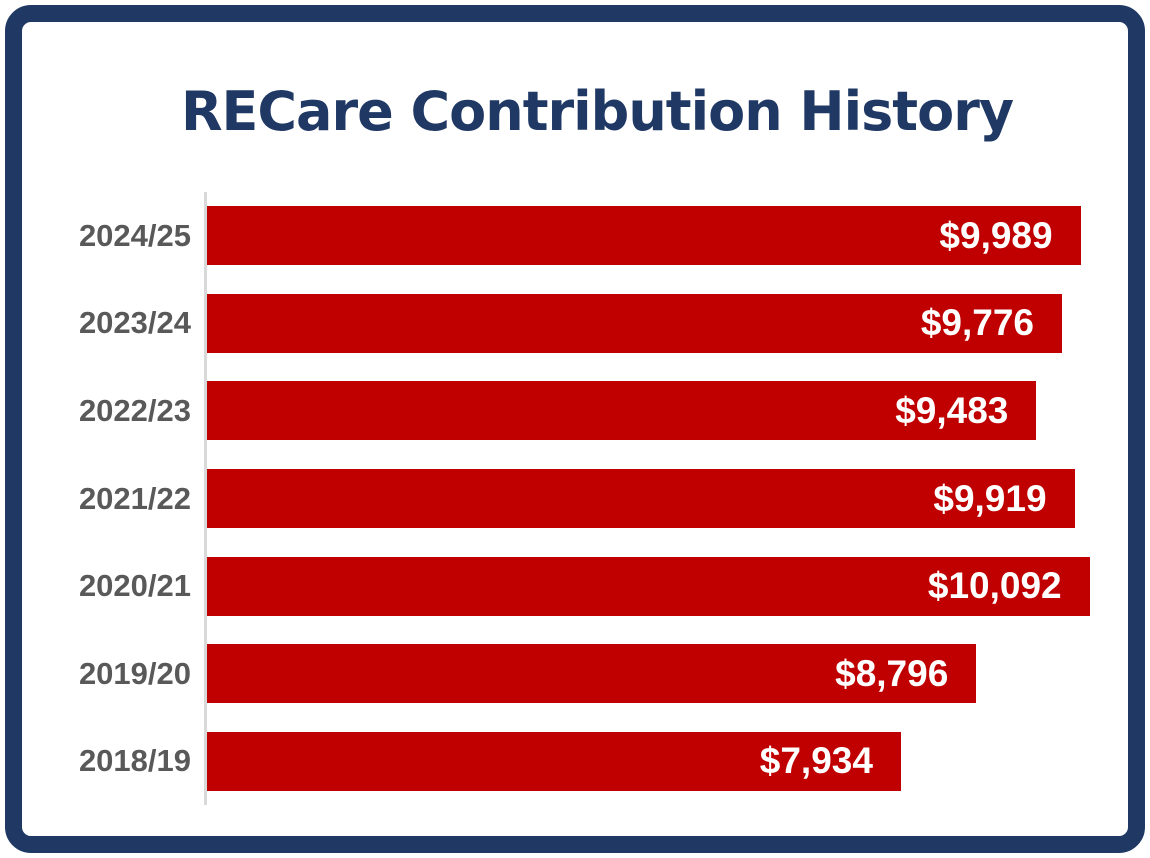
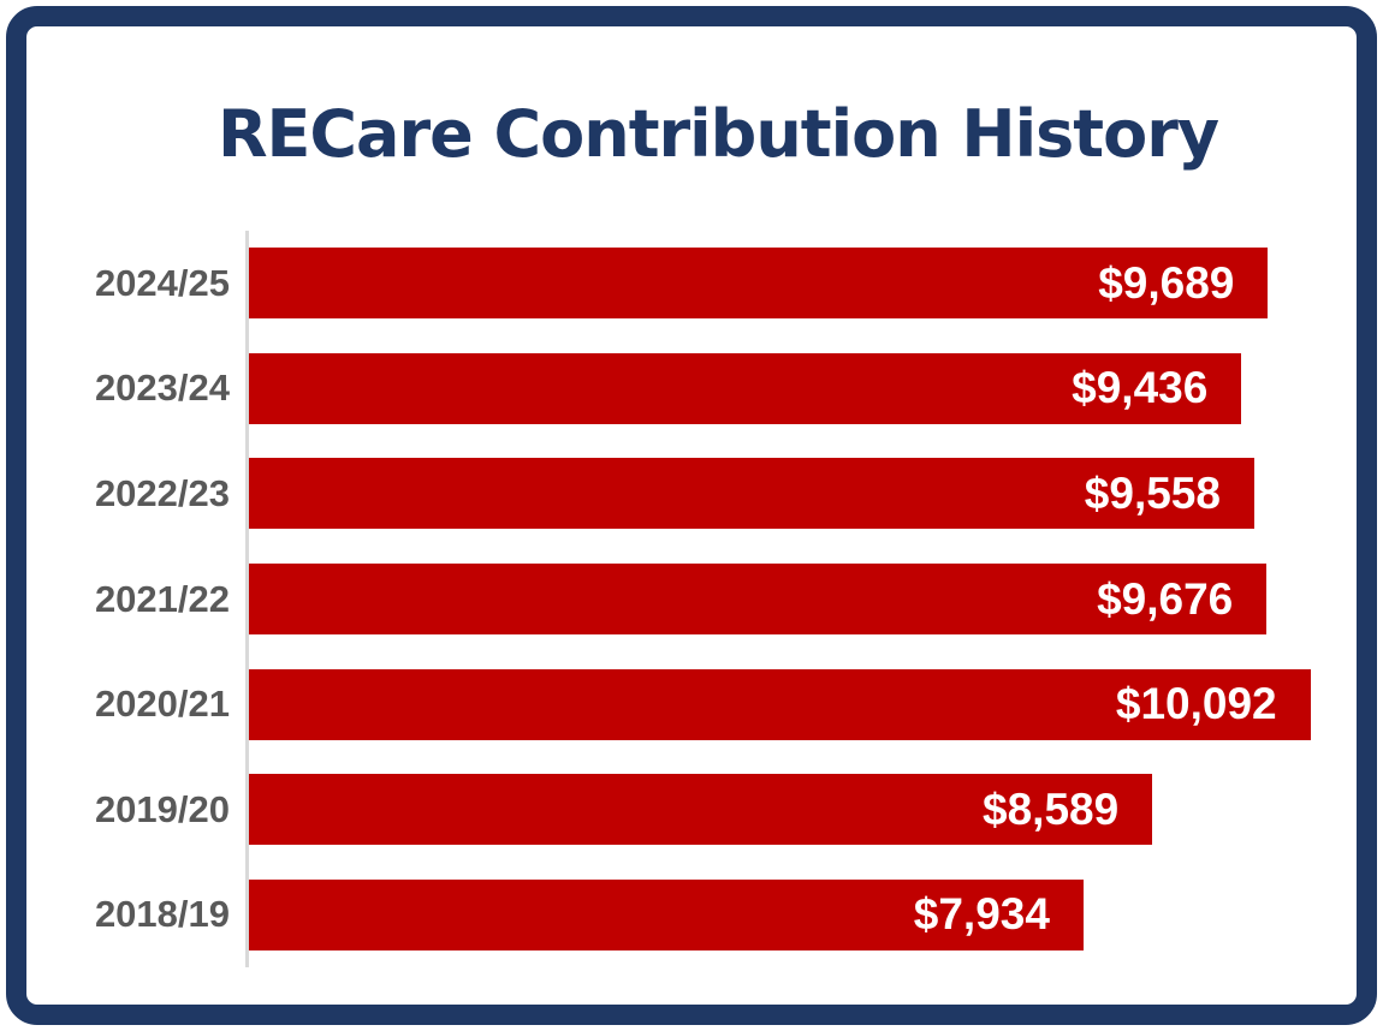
2024/25: $9,989 -> $9,689
2023/24: $9,776 -> $9,436
2022/23: $9,483 -> $9,558
2021/22: $9,919 -> $9,676
2019/20: $8,796 -> $8,589
